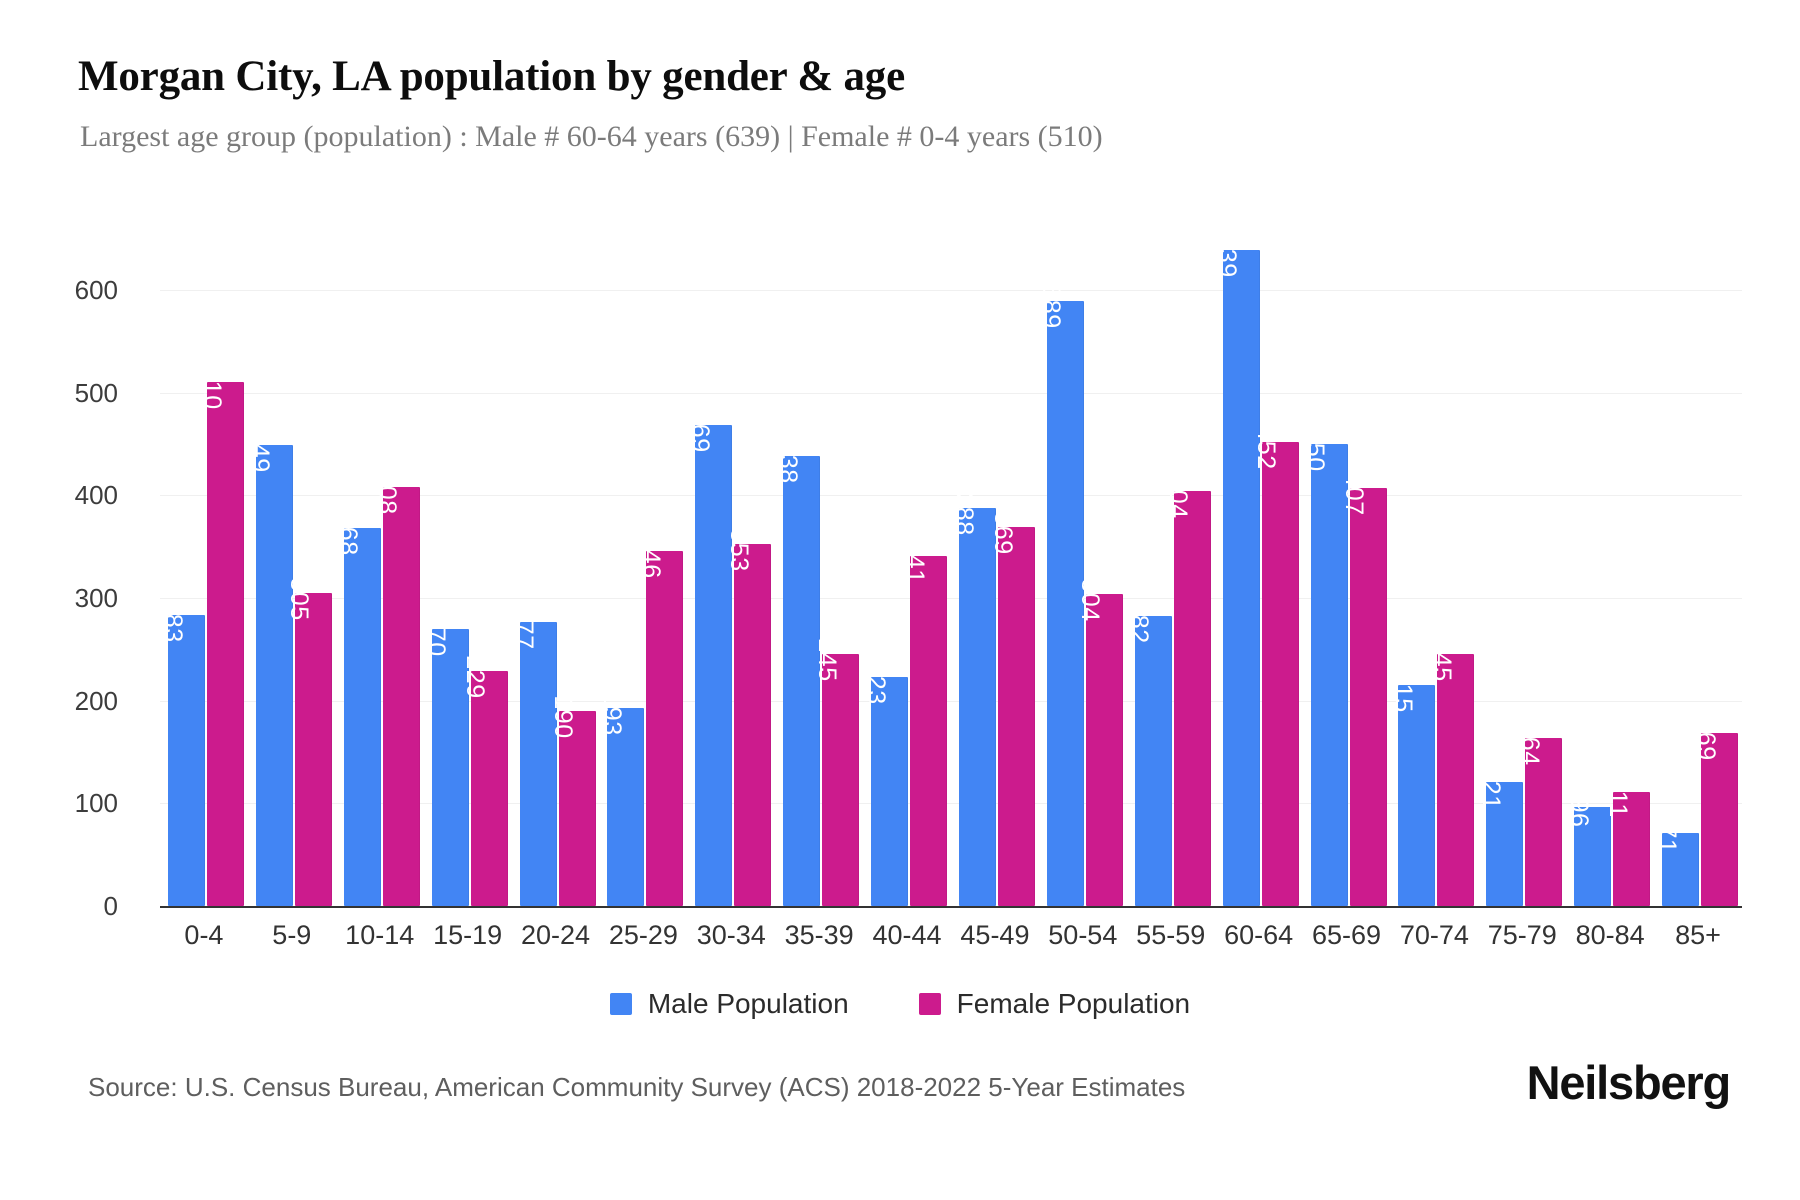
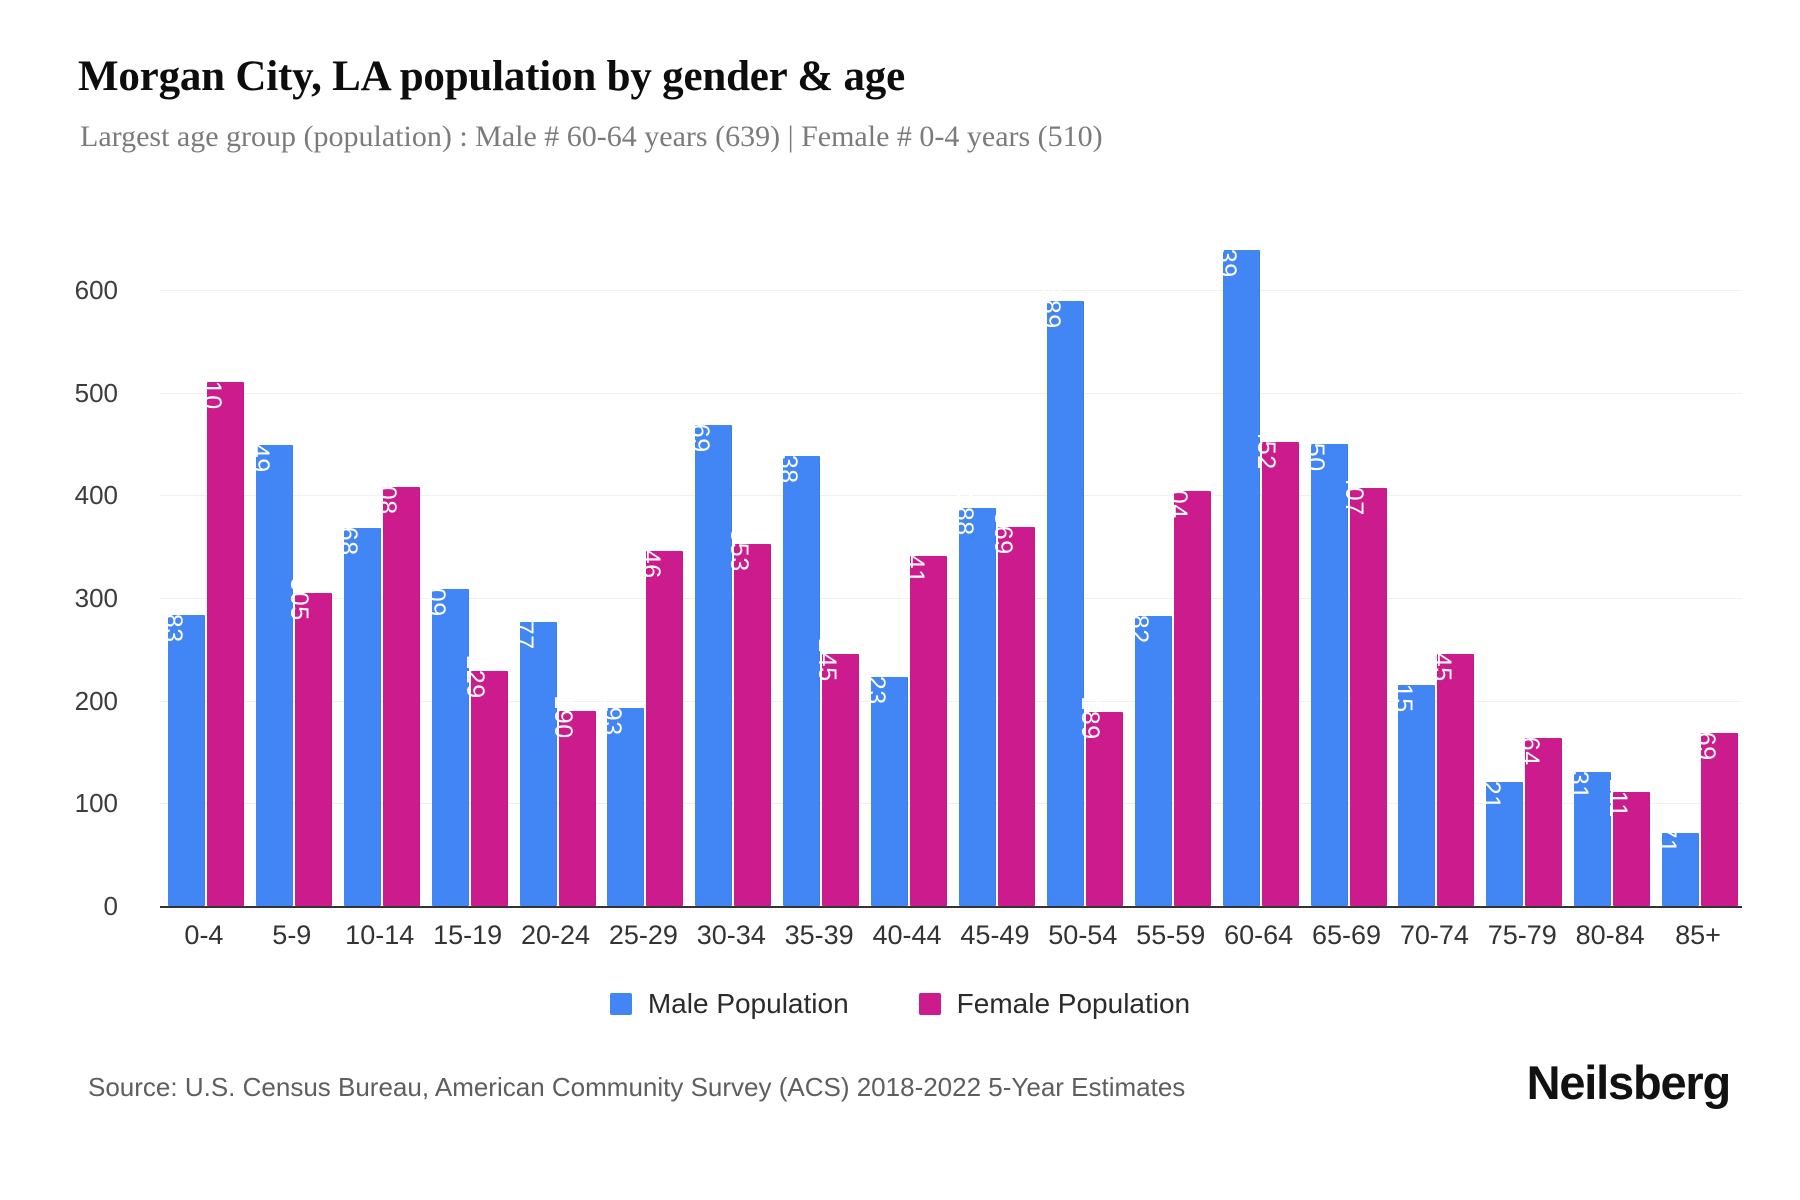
Male Population/15-19: 270 -> 309
Female Population/50-54: 304 -> 189
Male Population/80-84: 96 -> 131
